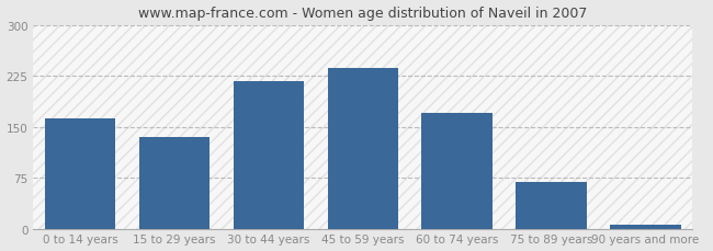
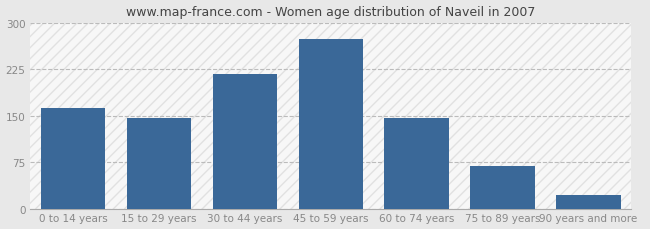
15 to 29 years: 135 -> 146
45 to 59 years: 237 -> 274
60 to 74 years: 170 -> 146
90 years and more: 5 -> 22
